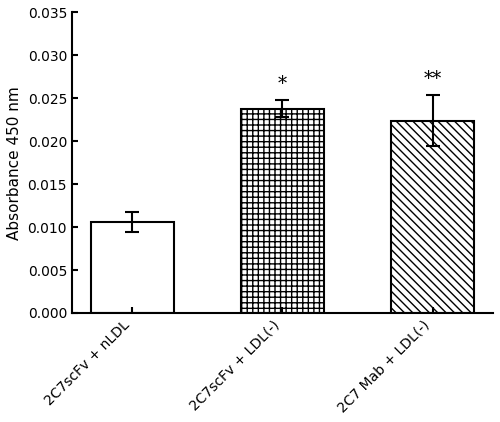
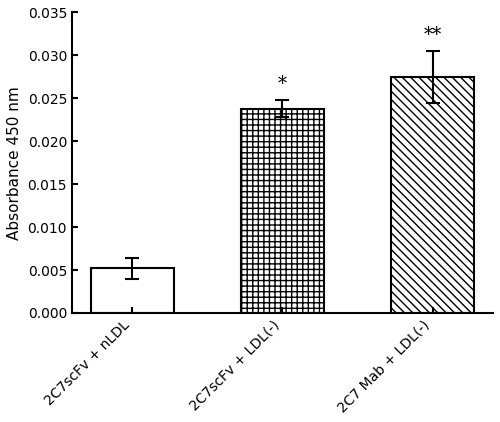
2C7scFv + nLDL: 0.0106 -> 0.0052
2C7 Mab + LDL(-): 0.0224 -> 0.0275
